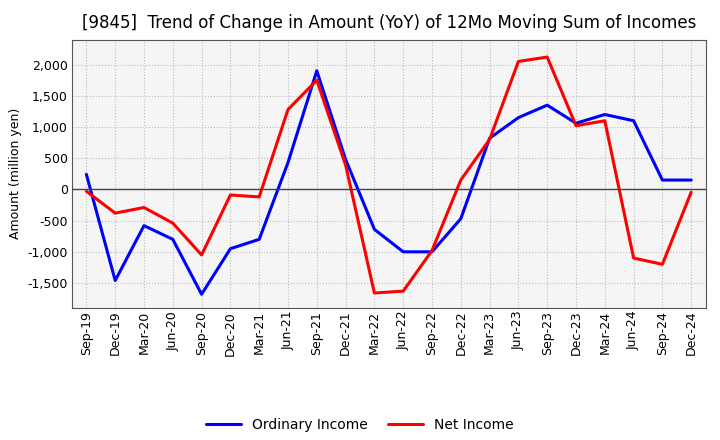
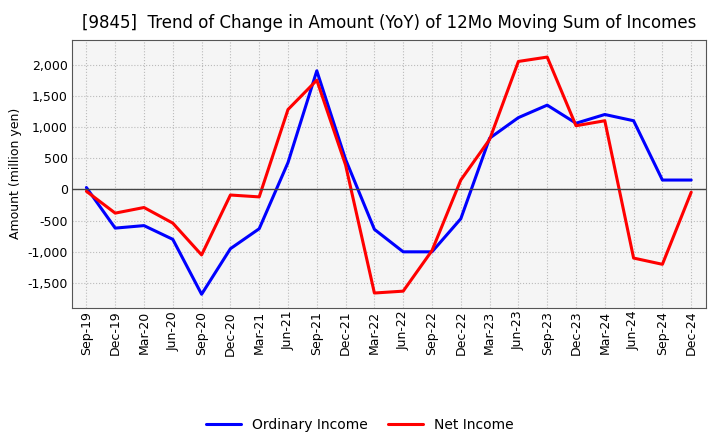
Ordinary Income/Sep-19: 240 -> 30
Ordinary Income/Dec-19: -1,460 -> -620
Ordinary Income/Mar-21: -800 -> -630
